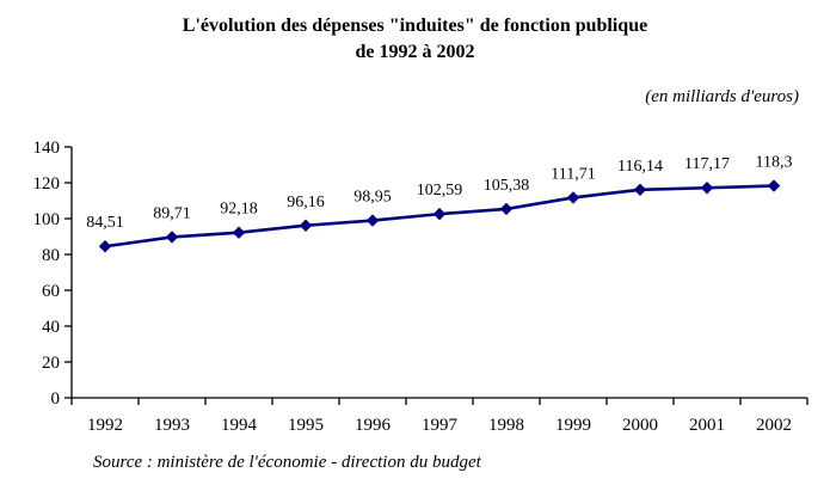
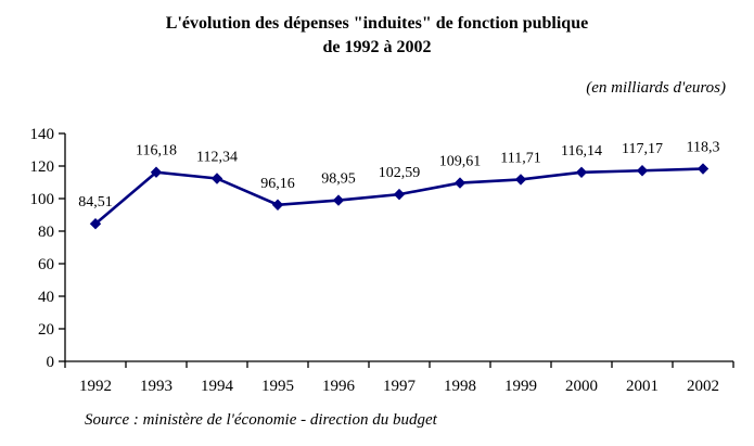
1993: 89,71 -> 116,18
1994: 92,18 -> 112,34
1998: 105,38 -> 109,61
